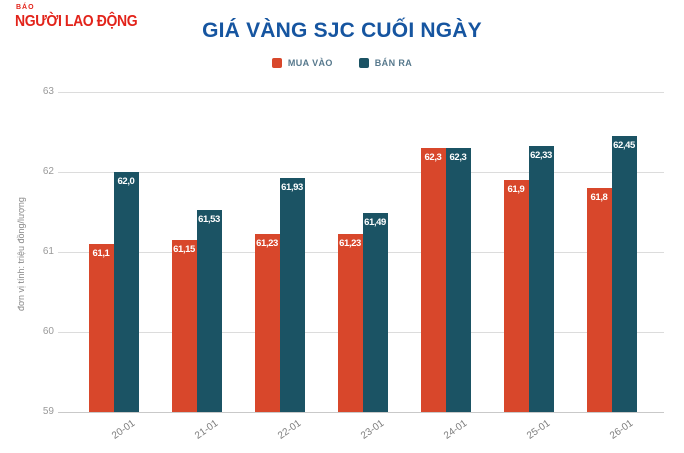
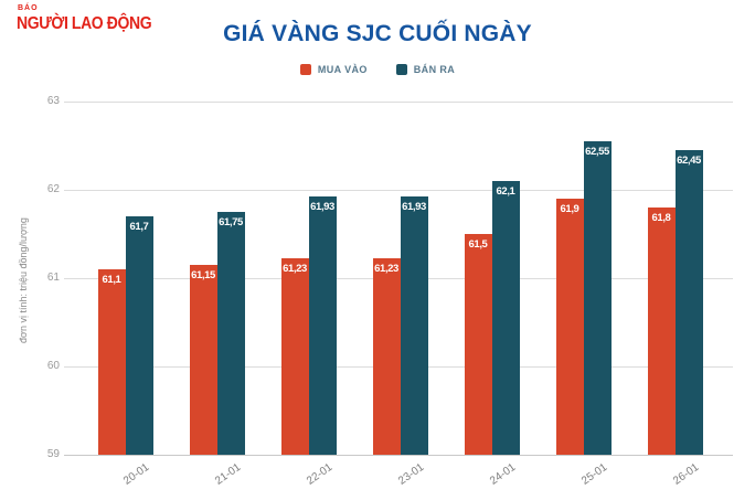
BÁN RA/20-01: 62,0 -> 61,7
BÁN RA/21-01: 61,53 -> 61,75
BÁN RA/23-01: 61,49 -> 61,93
MUA VÀO/24-01: 62,3 -> 61,5
BÁN RA/24-01: 62,3 -> 62,1
BÁN RA/25-01: 62,33 -> 62,55
